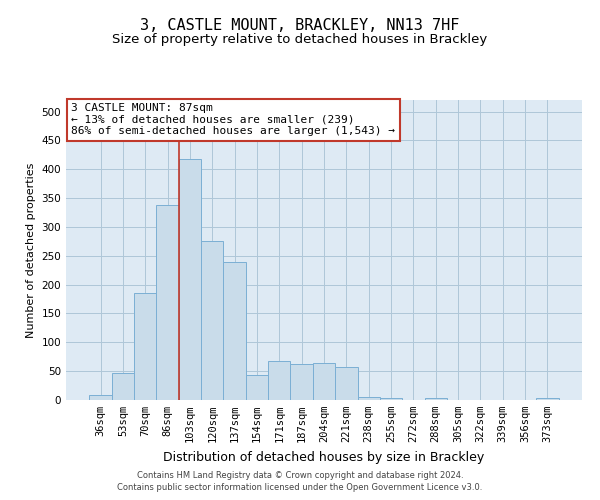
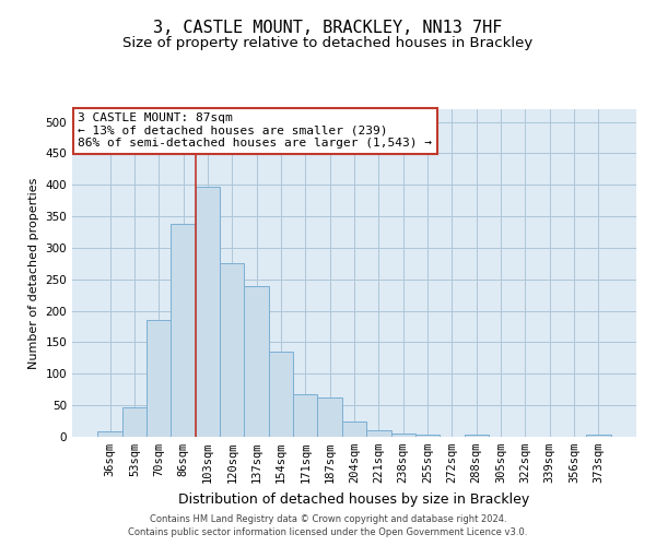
103sqm: 418 -> 397
154sqm: 44 -> 135
204sqm: 64 -> 25
221sqm: 58 -> 10
